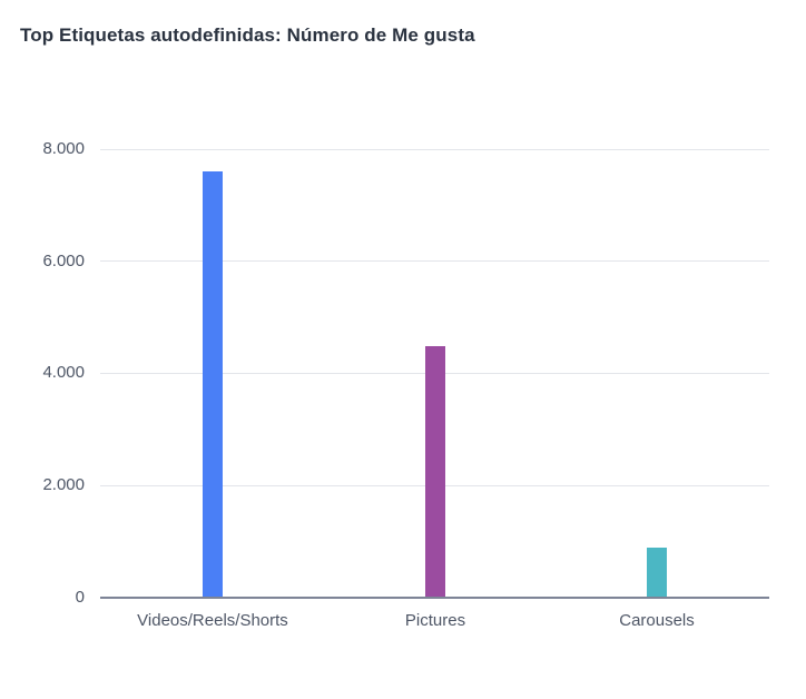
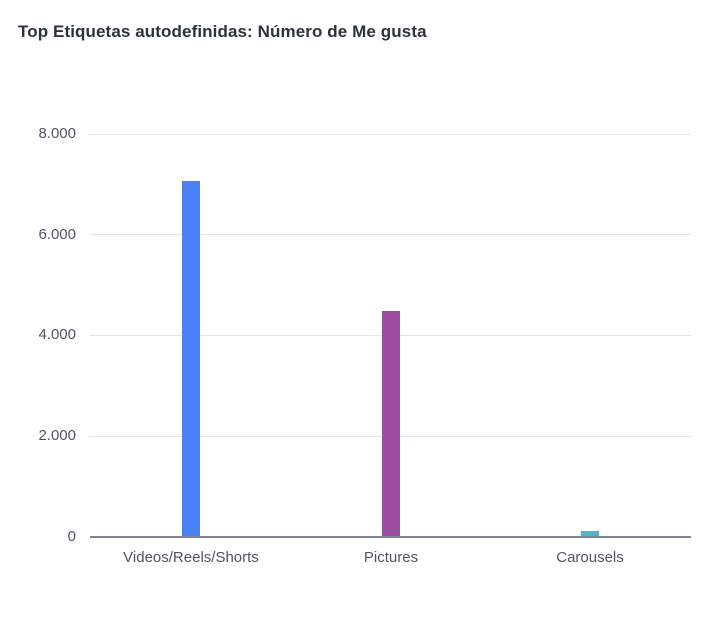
Videos/Reels/Shorts: 7600 -> 7100
Carousels: 900 -> 100
